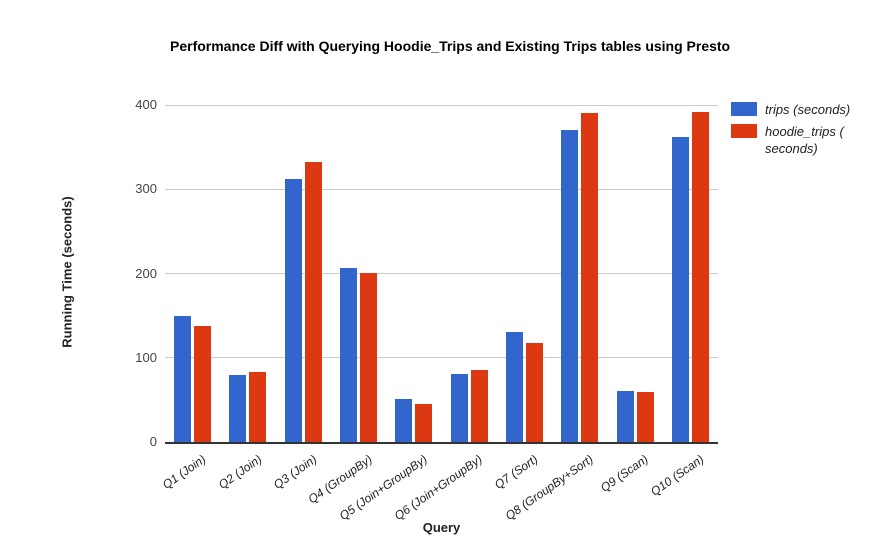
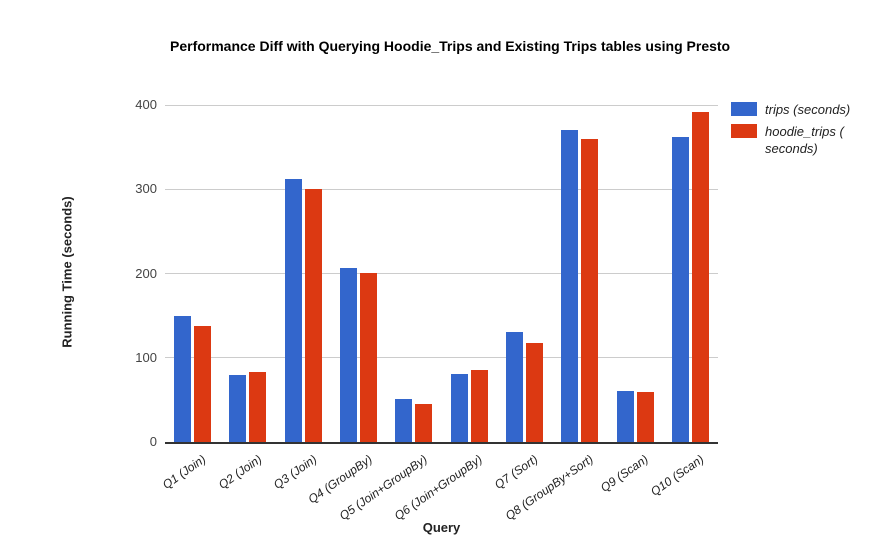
hoodie_trips ( seconds)/Q3 (Join): 330 -> 300
hoodie_trips ( seconds)/Q8 (GroupBy+Sort): 390 -> 360
